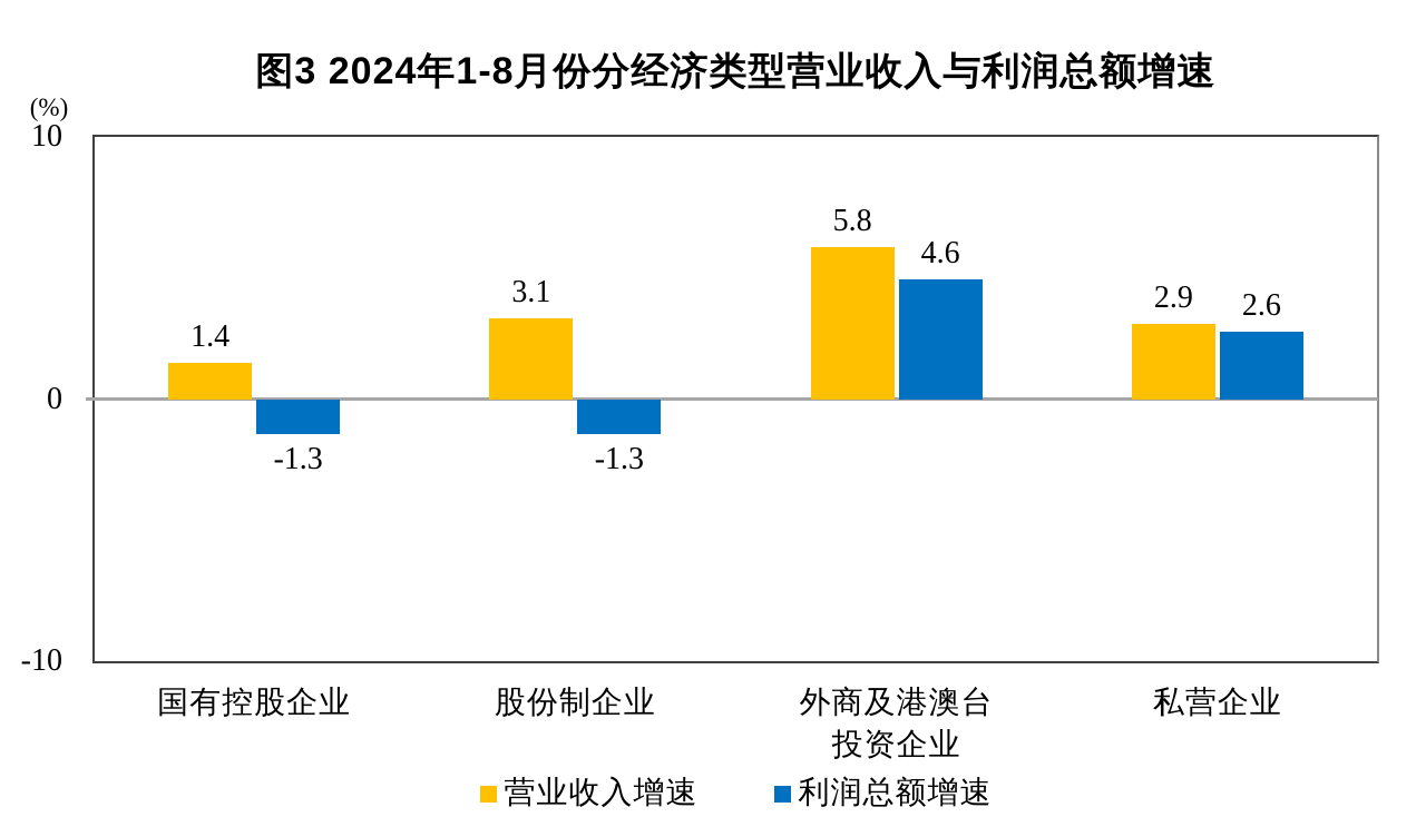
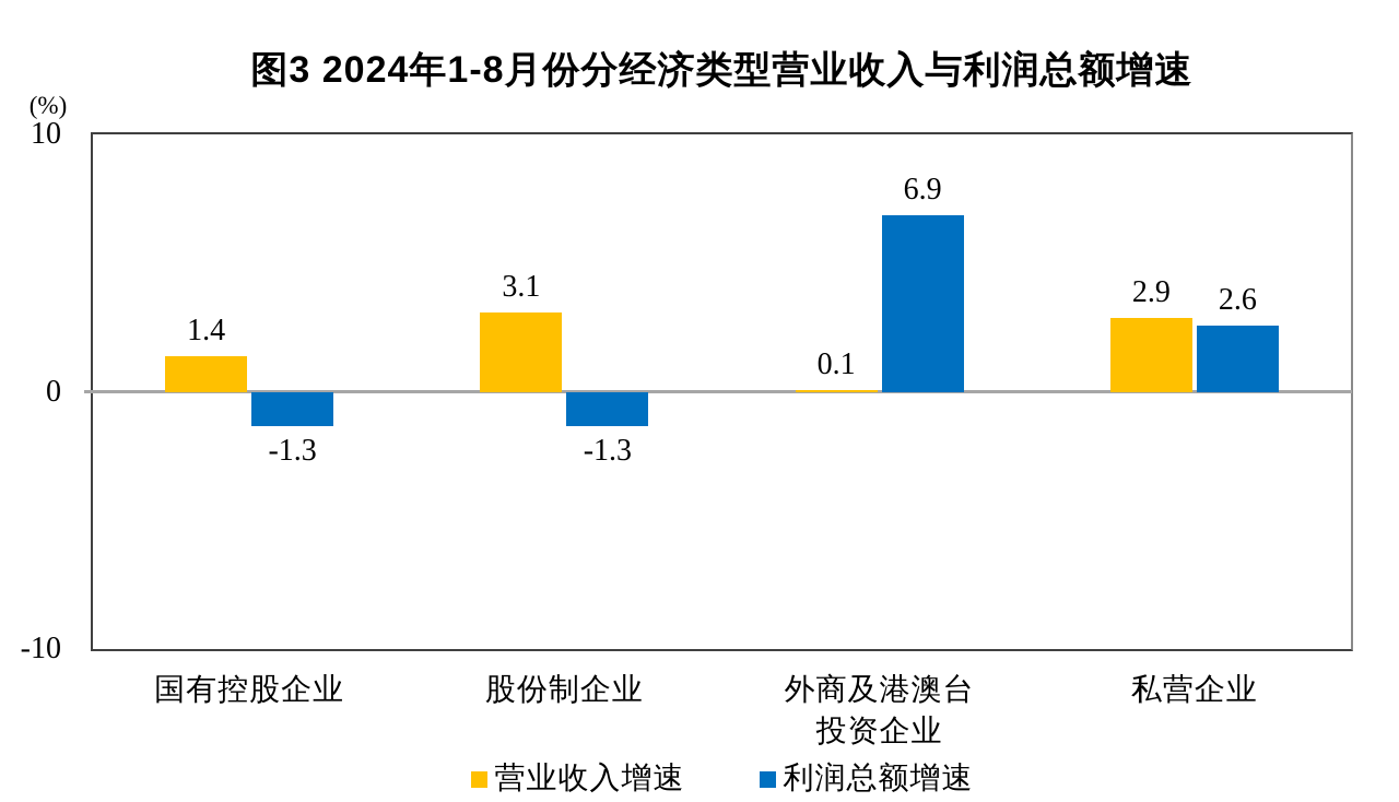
营业收入增速/外商及港澳台 投资企业: 5.8 -> 0.1
利润总额增速/外商及港澳台 投资企业: 4.6 -> 6.9
